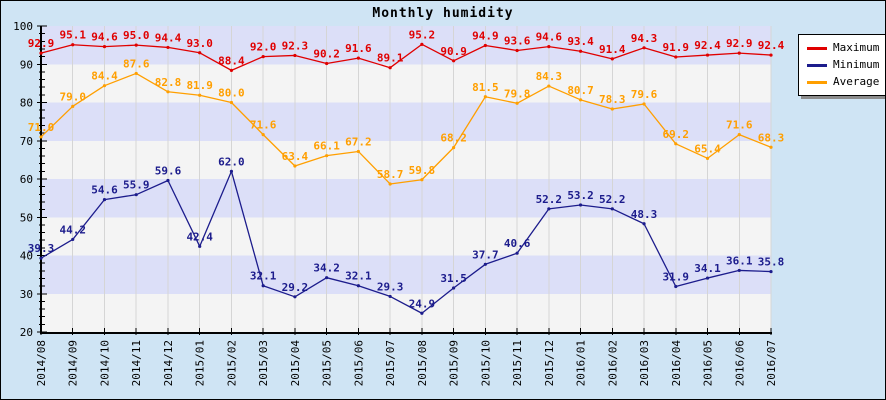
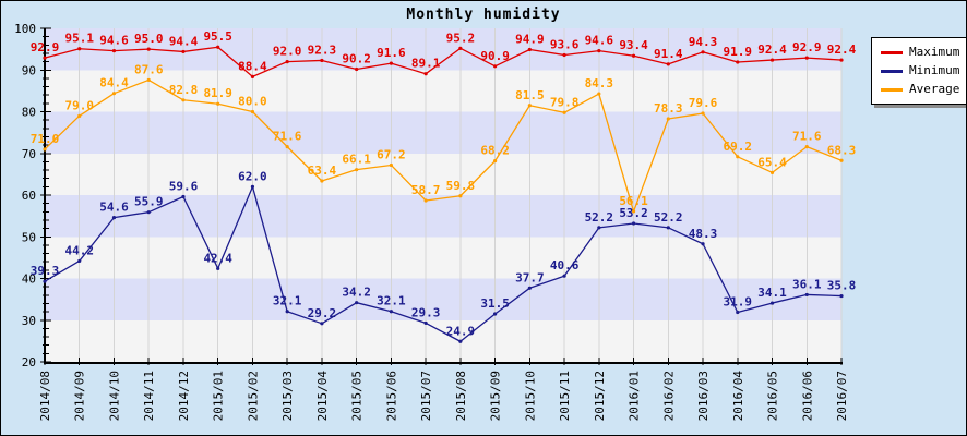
Maximum/2015/01: 93.0 -> 95.5
Average/2016/01: 80.7 -> 56.1
